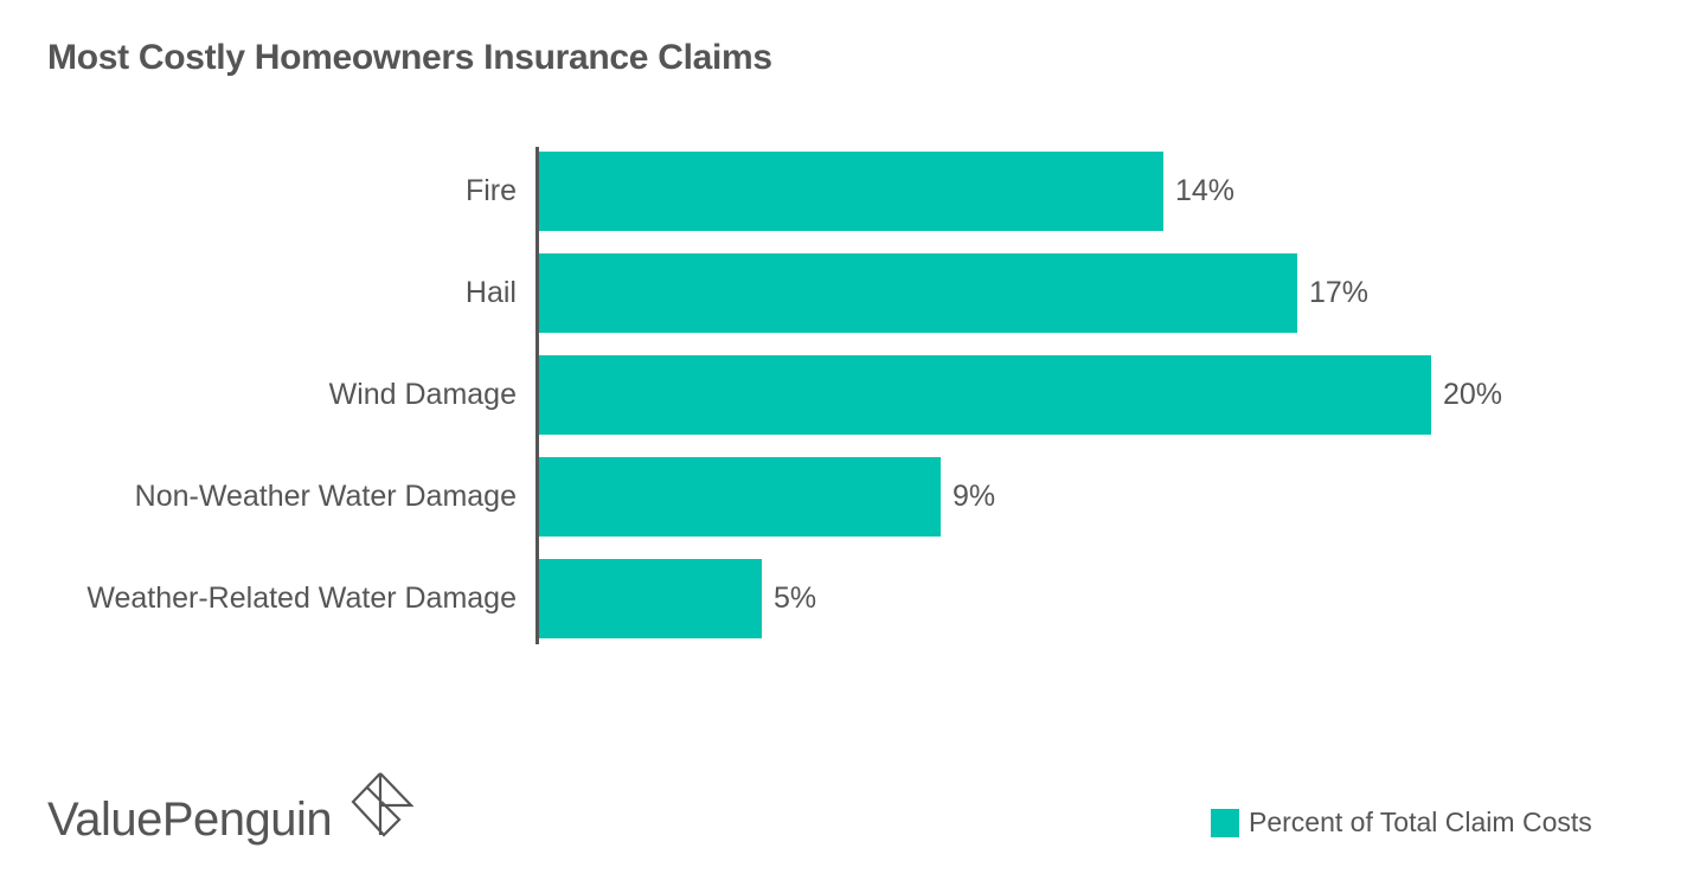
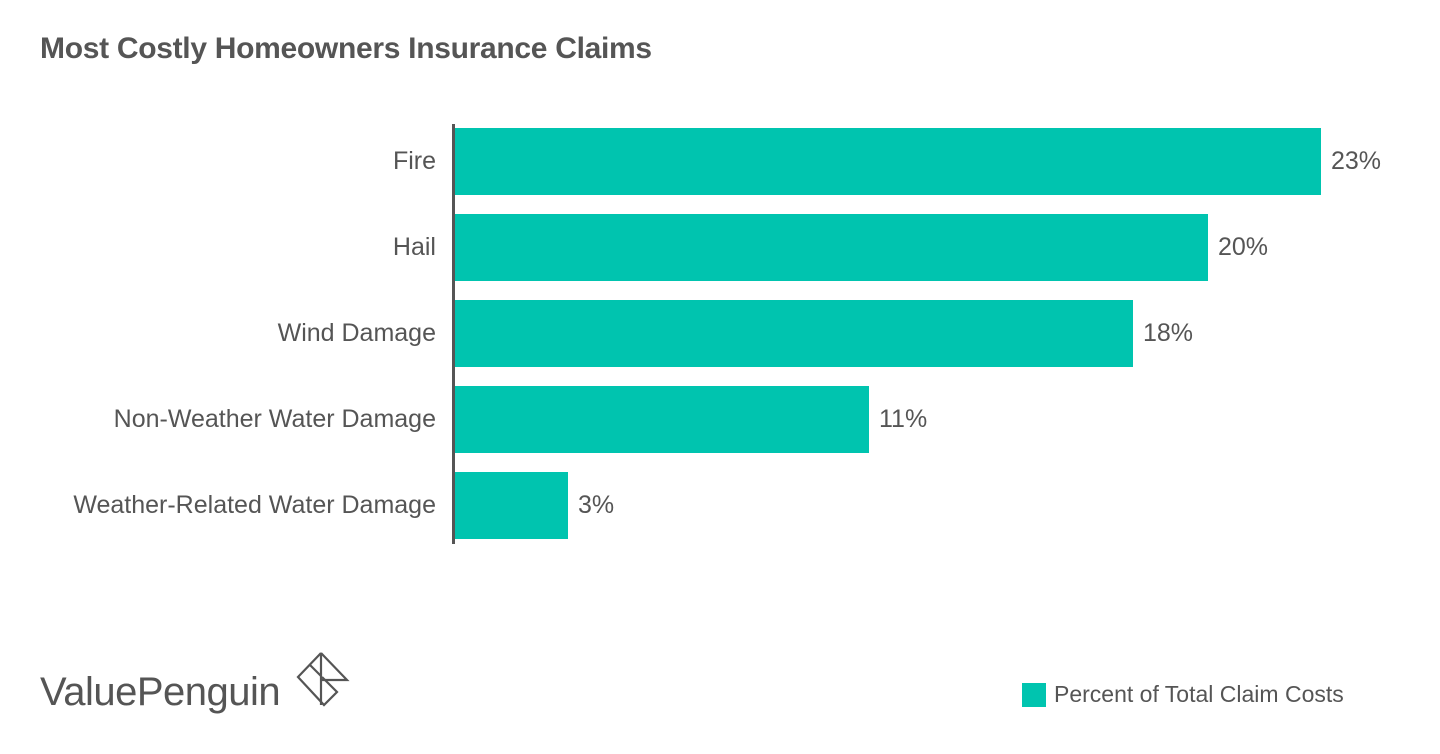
Fire: 14% -> 23%
Hail: 17% -> 20%
Wind Damage: 20% -> 18%
Non-Weather Water Damage: 9% -> 11%
Weather-Related Water Damage: 5% -> 3%
